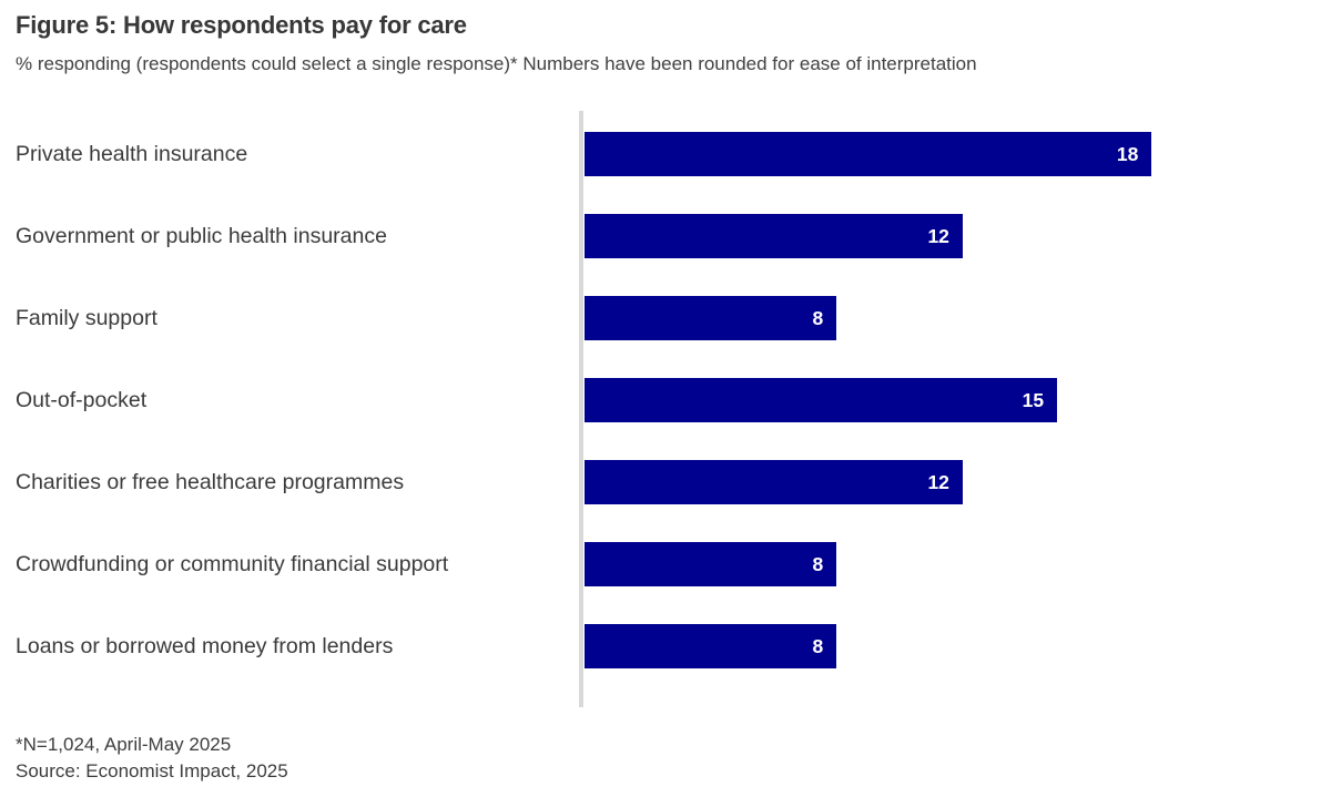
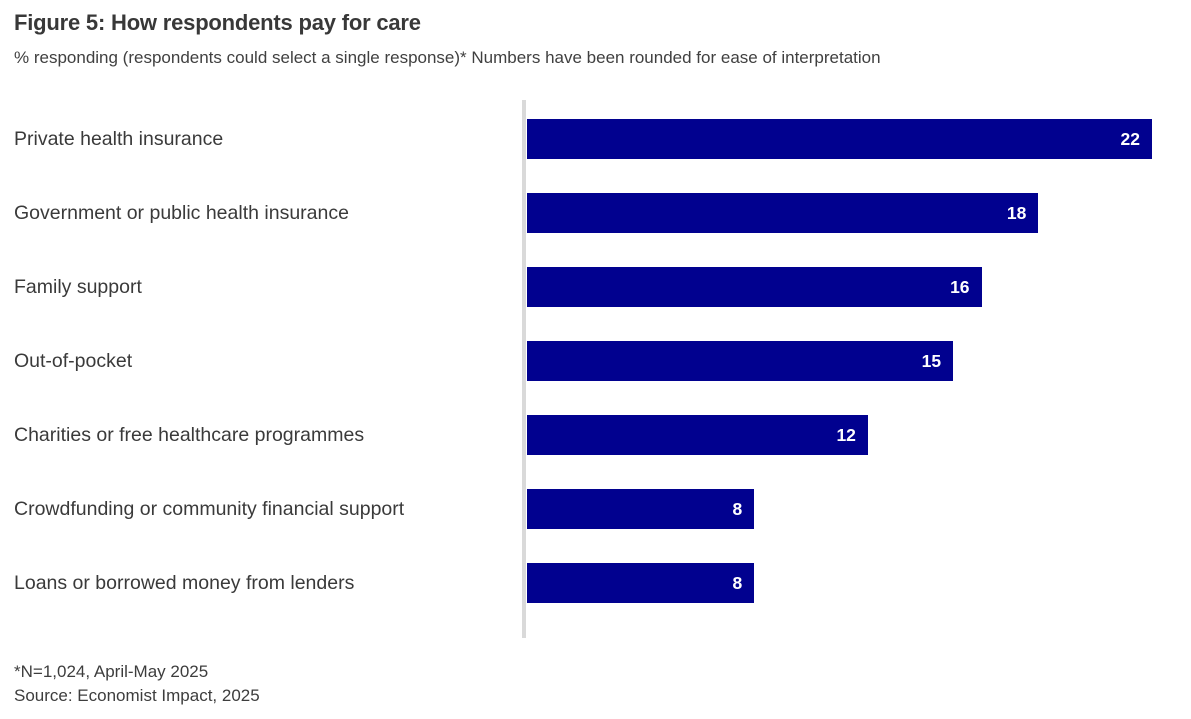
Private health insurance: 18 -> 22
Government or public health insurance: 12 -> 18
Family support: 8 -> 16
